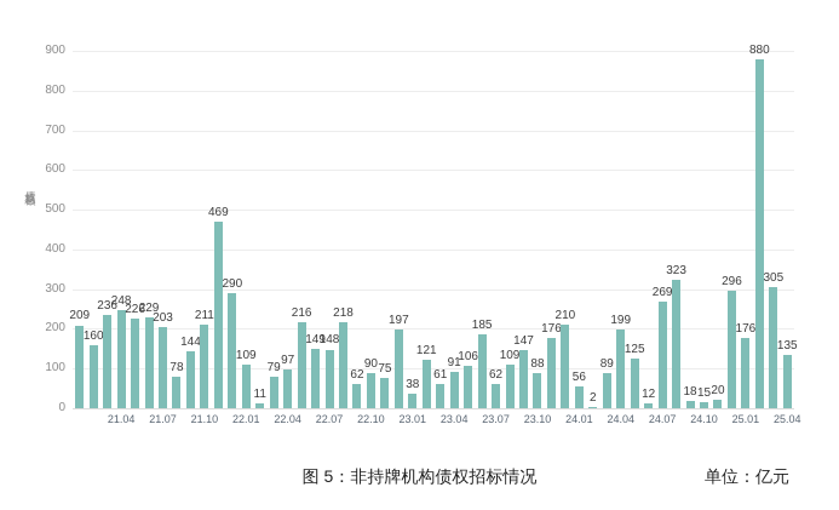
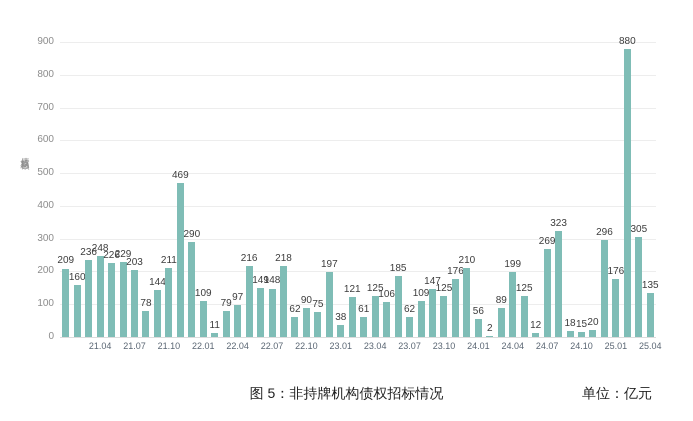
23.04: 91 -> 125
23.10: 88 -> 125
